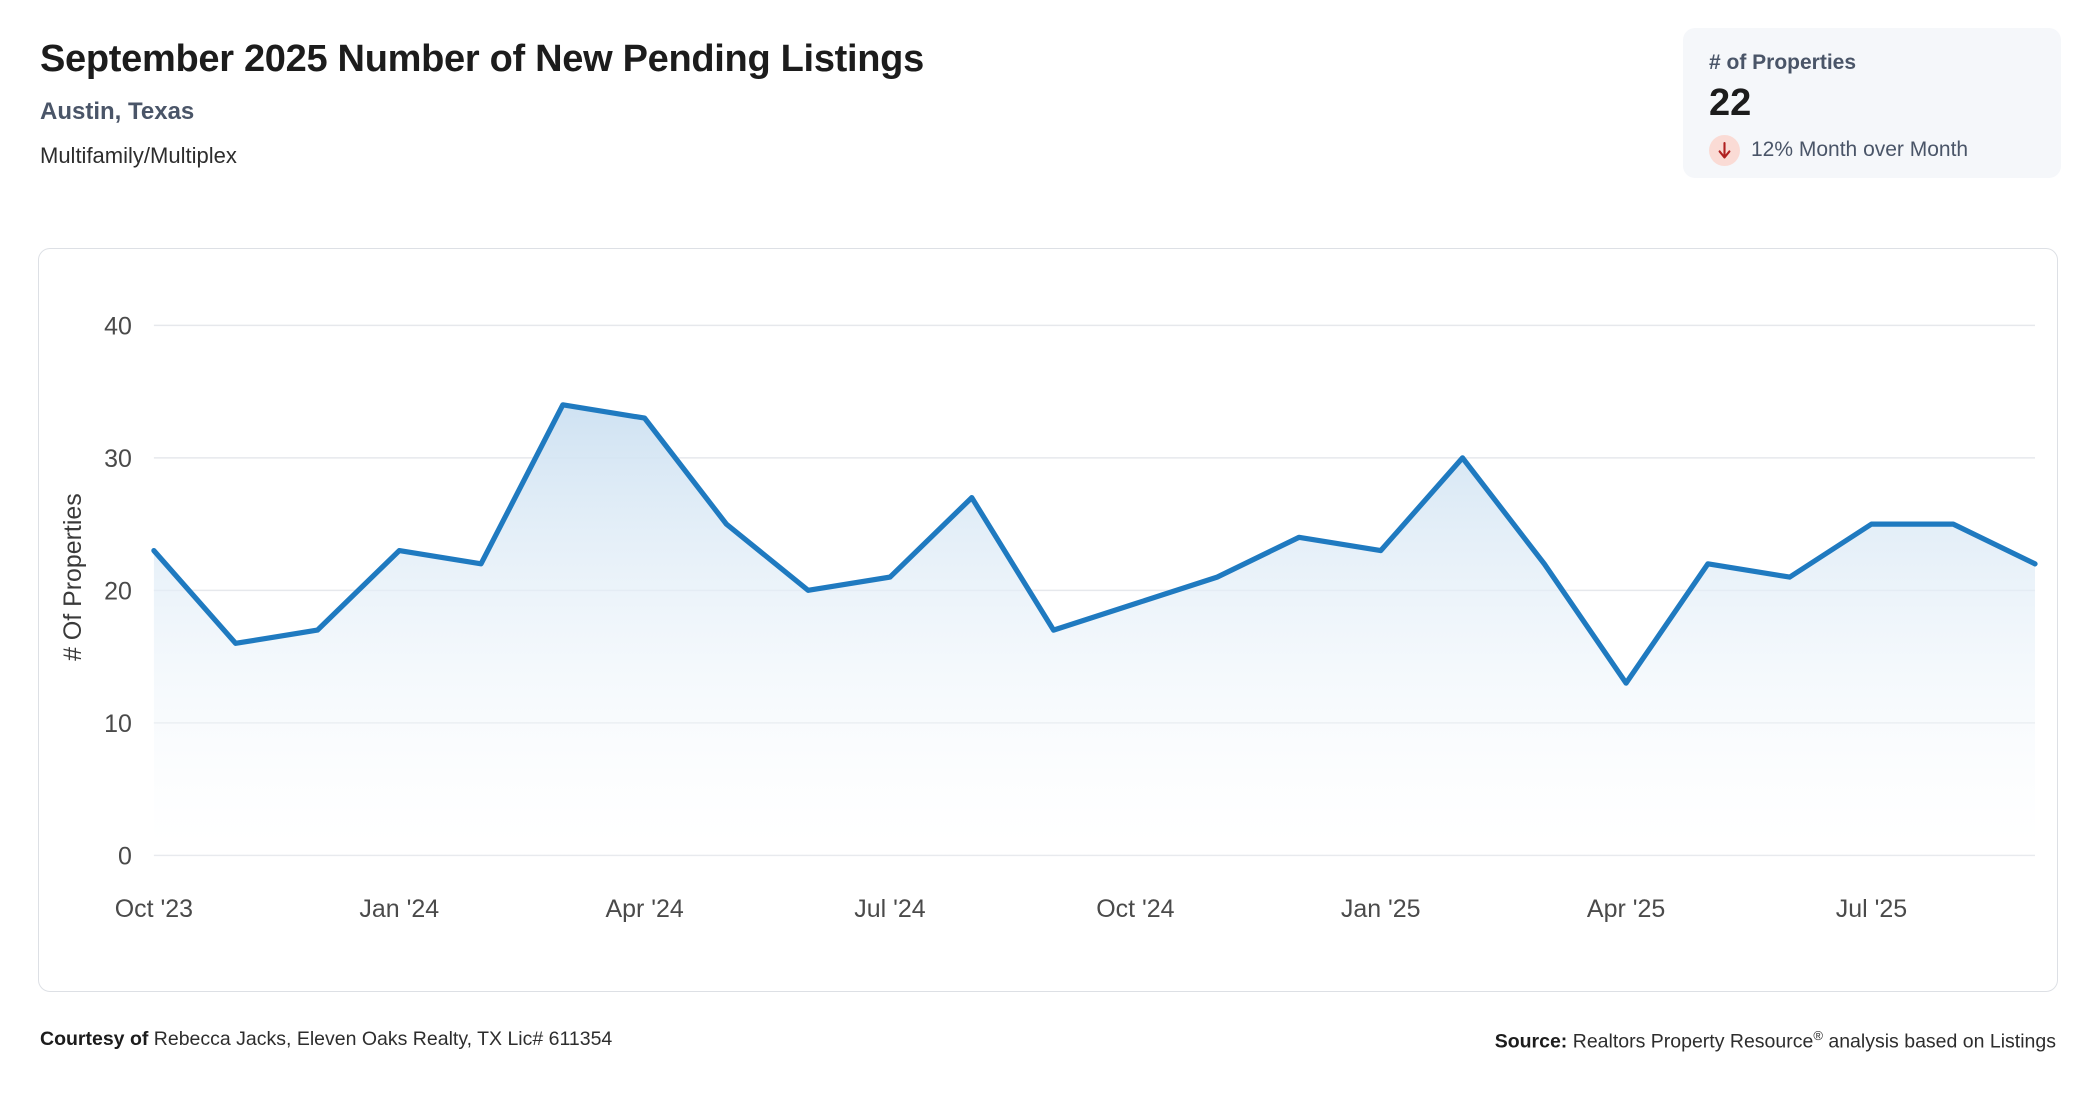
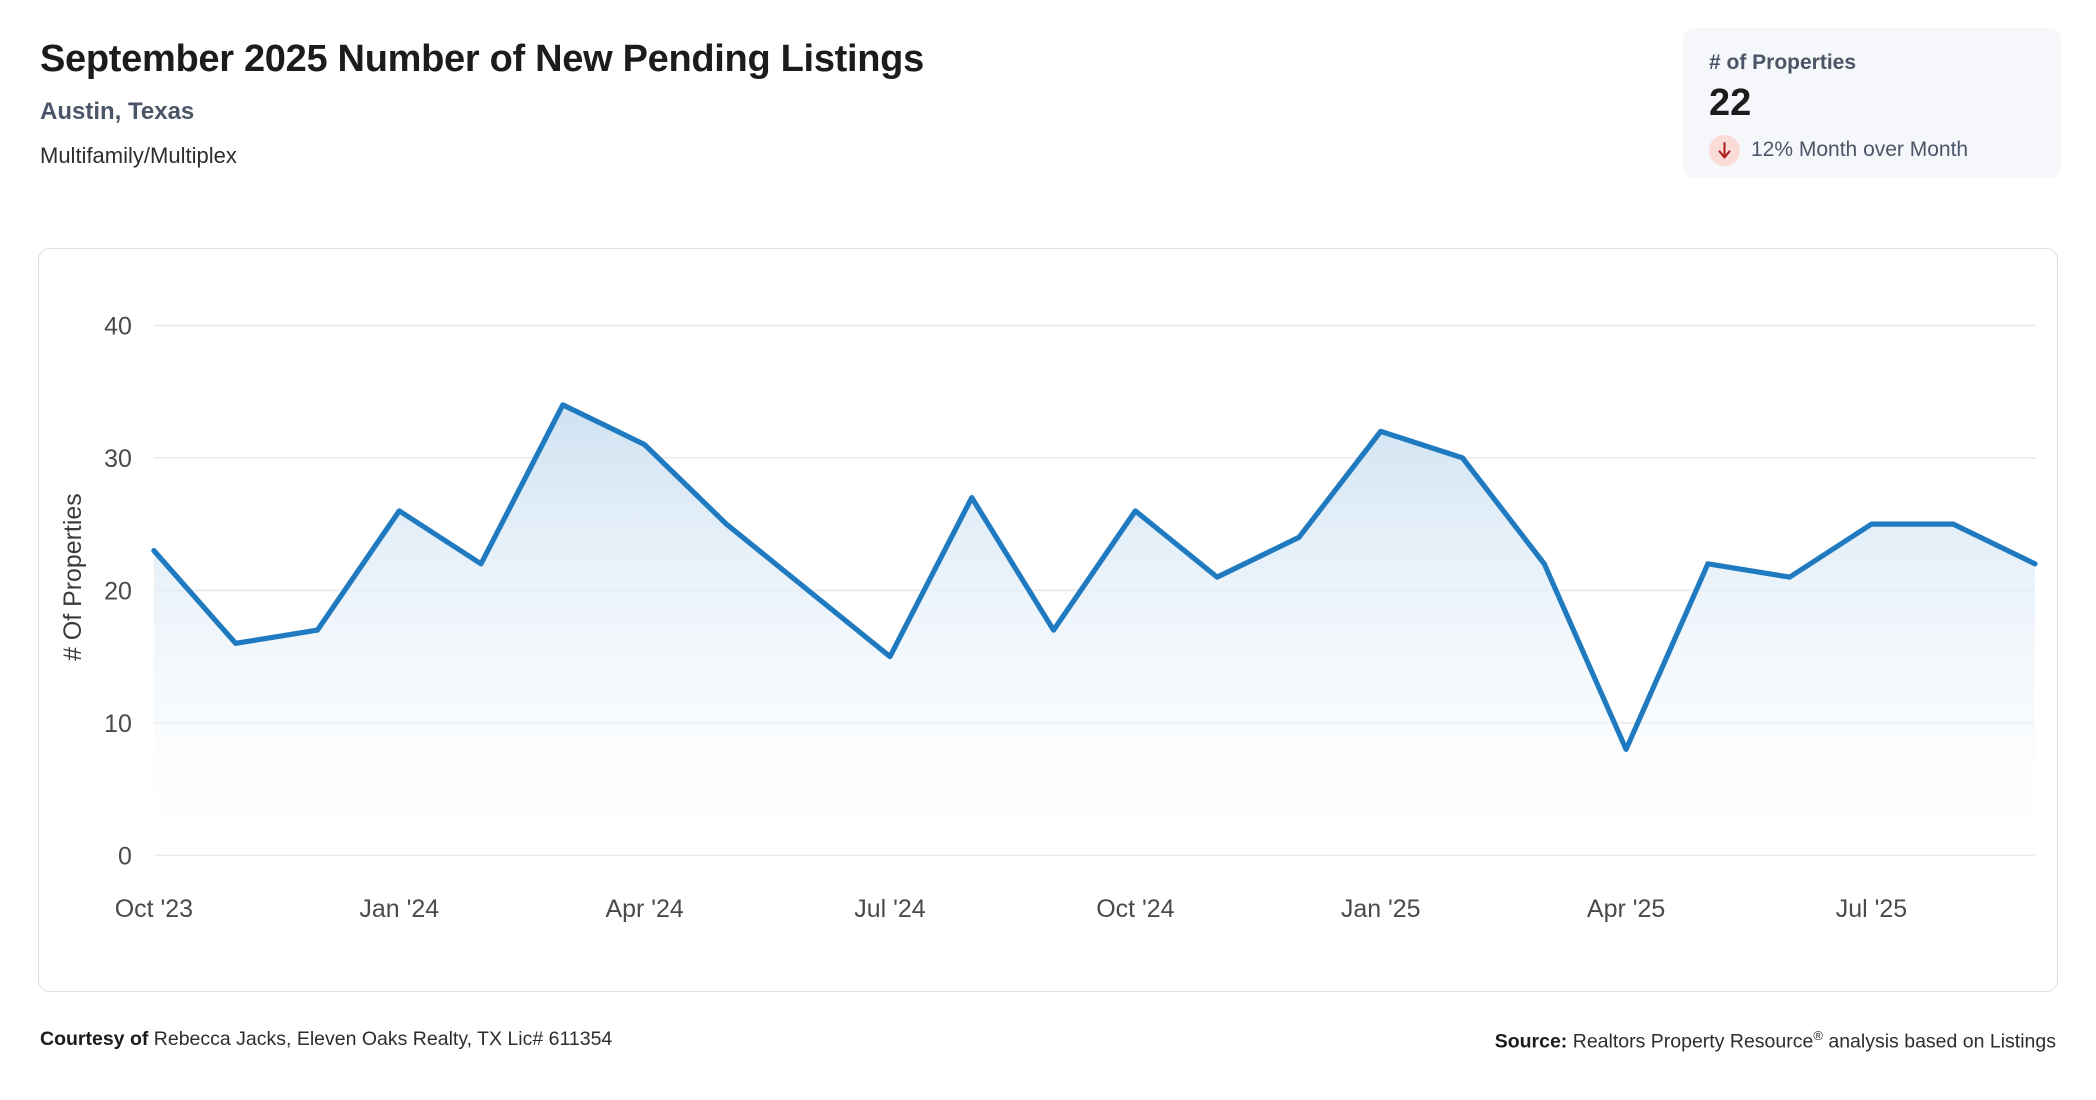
Jan '24: 23 -> 26
Apr '24: 33 -> 31
Jul '24: 21 -> 15
Oct '24: 19 -> 26
Jan '25: 23 -> 32
Apr '25: 13 -> 8
